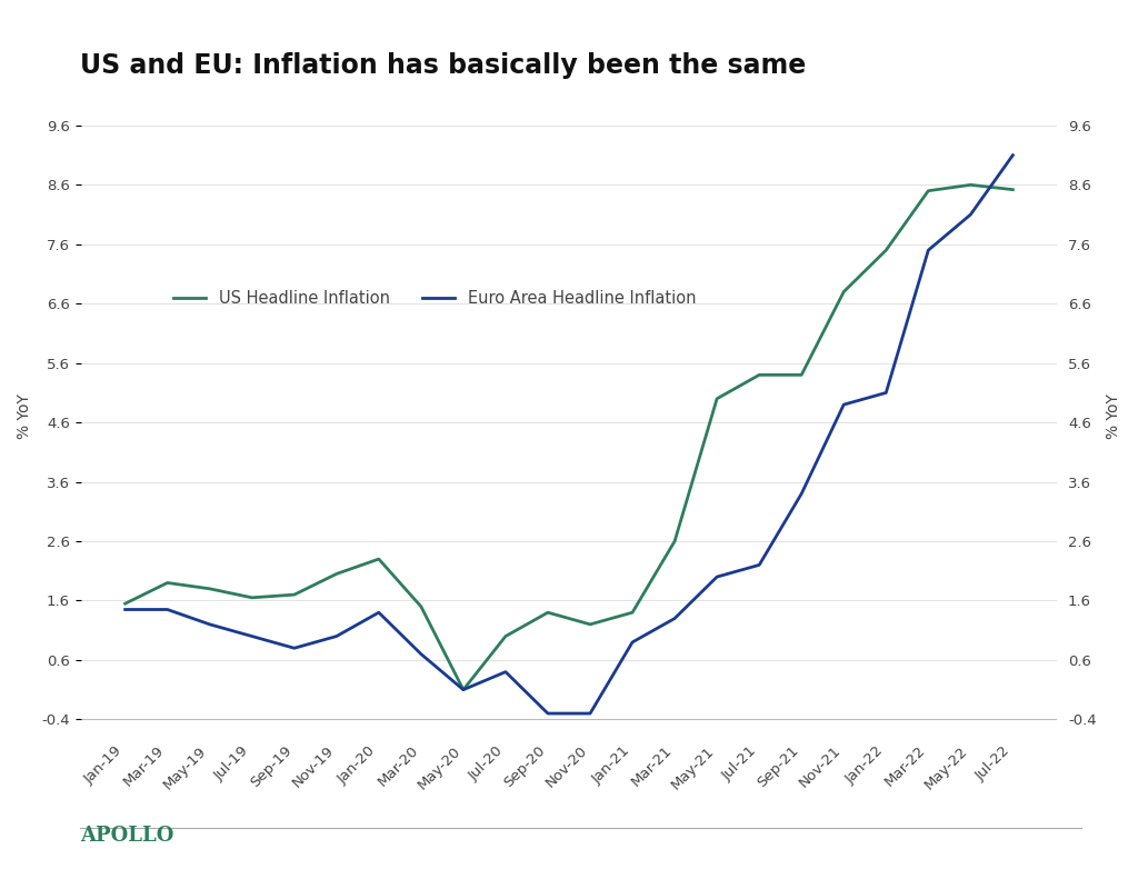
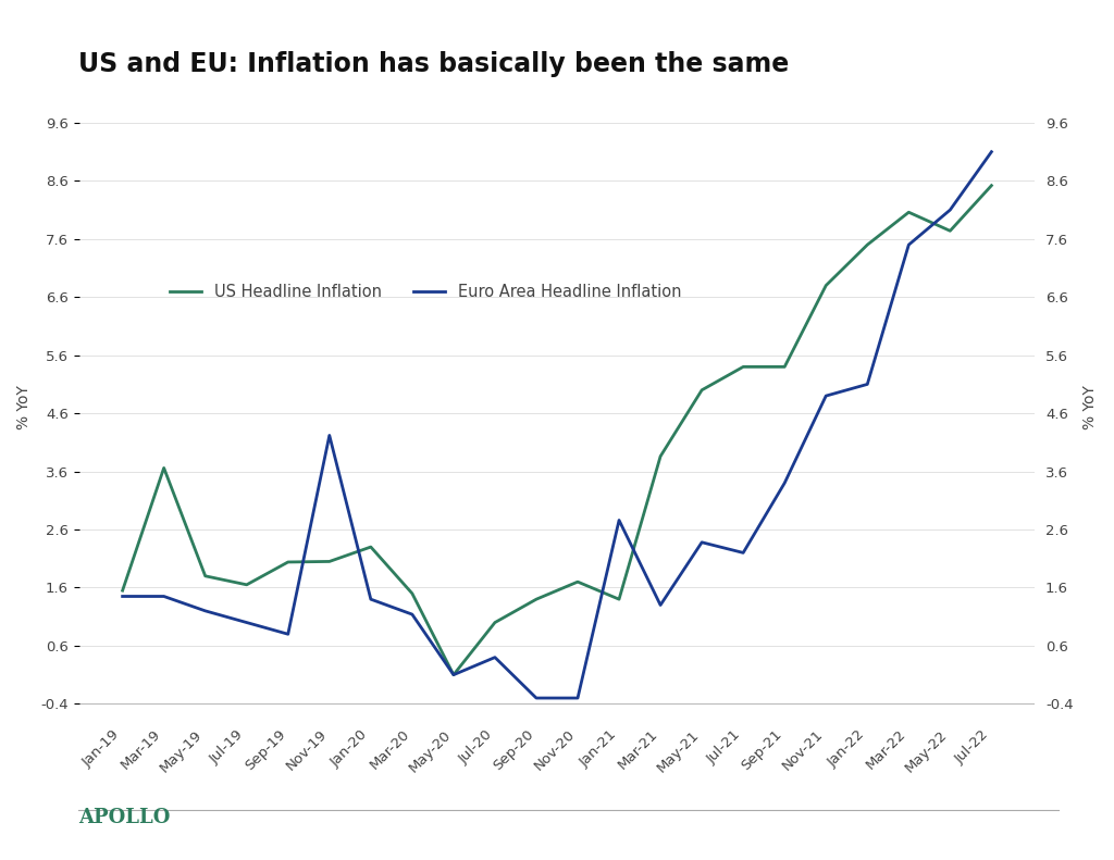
US Headline Inflation/Mar-19: 1.90 -> 3.66
US Headline Inflation/Sep-19: 1.70 -> 2.04
Euro Area Headline Inflation/Nov-19: 1.00 -> 4.22
Euro Area Headline Inflation/Mar-20: 0.70 -> 1.14
US Headline Inflation/Nov-20: 1.20 -> 1.70
Euro Area Headline Inflation/Jan-21: 0.90 -> 2.76
US Headline Inflation/Mar-21: 2.60 -> 3.86
Euro Area Headline Inflation/May-21: 2.00 -> 2.38
US Headline Inflation/Mar-22: 8.50 -> 8.06
US Headline Inflation/May-22: 8.60 -> 7.74
